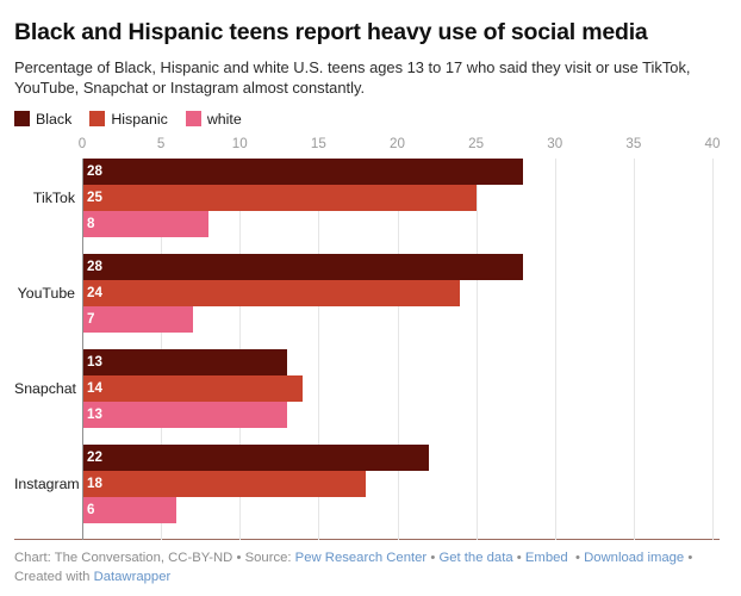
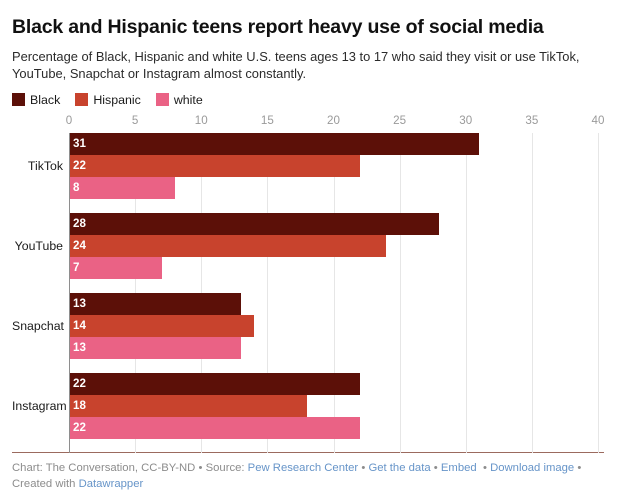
Black/TikTok: 28 -> 31
Hispanic/TikTok: 25 -> 22
white/Instagram: 6 -> 22
